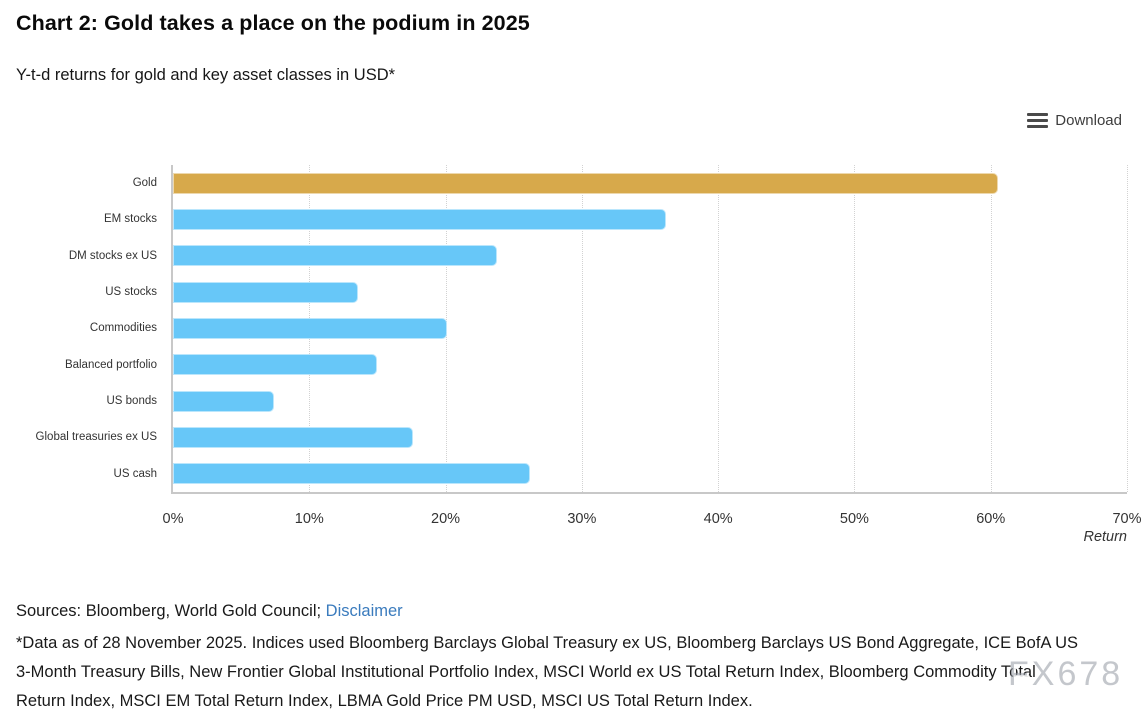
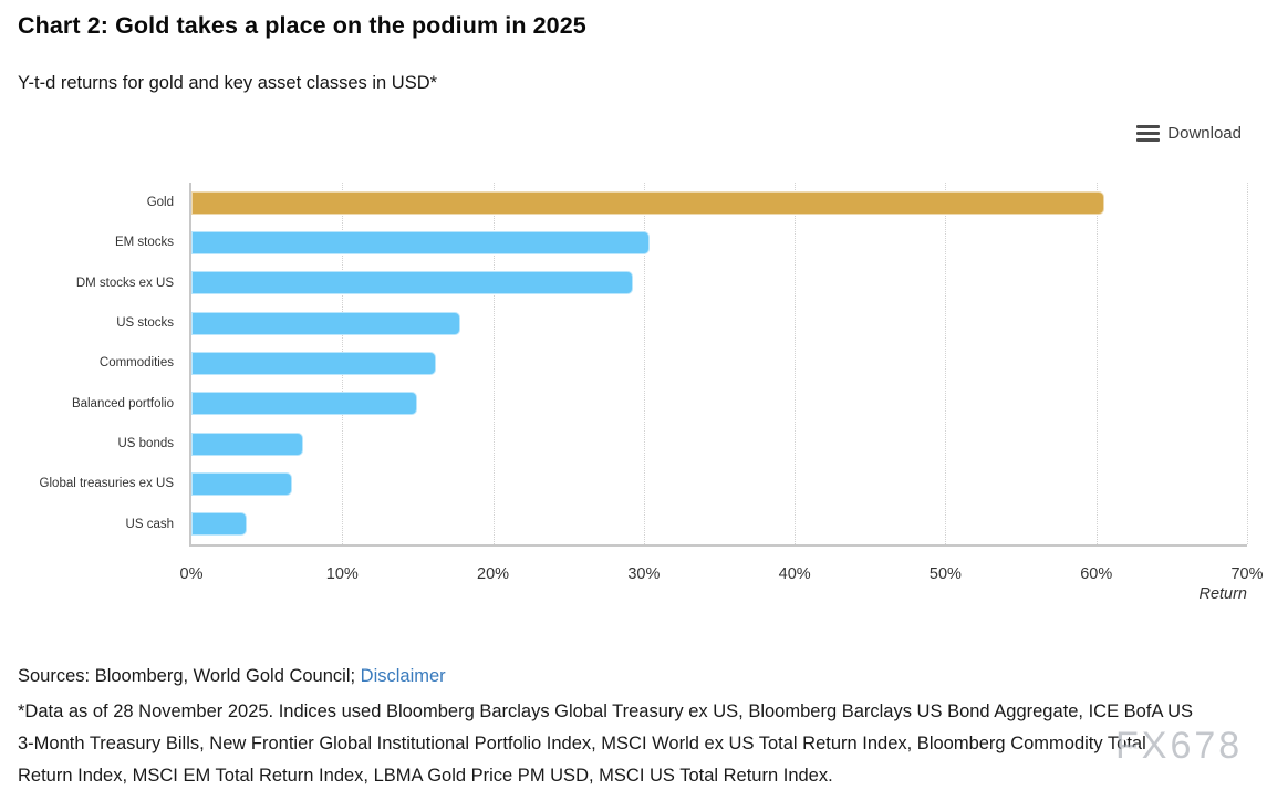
EM stocks: 36.2% -> 30.4%
DM stocks ex US: 23.8% -> 29.3%
US stocks: 13.6% -> 17.8%
Commodities: 20.1% -> 16.2%
Global treasuries ex US: 17.6% -> 6.7%
US cash: 26.2% -> 3.7%
